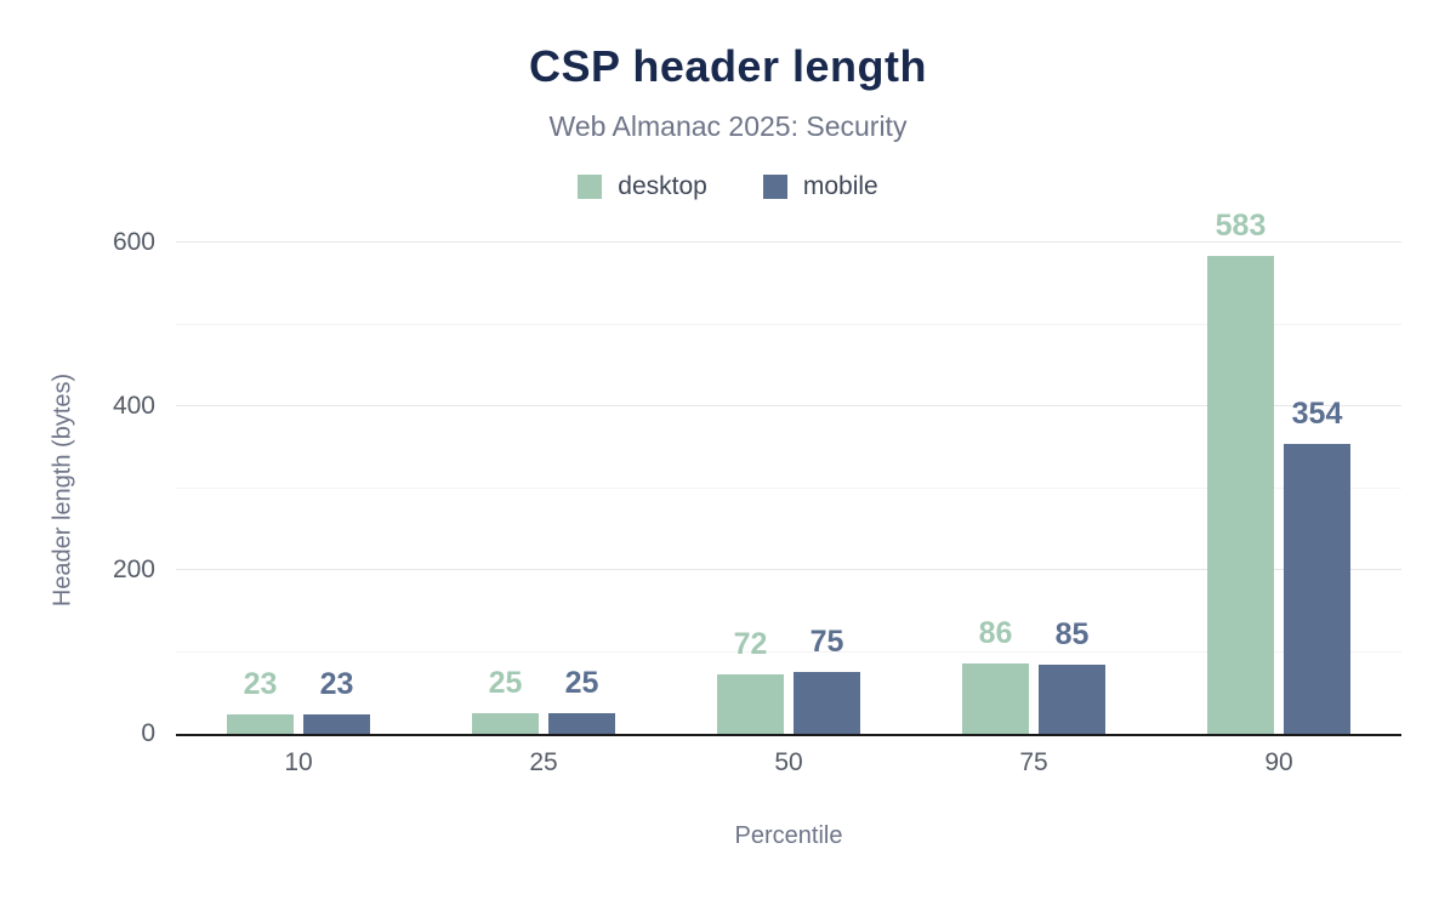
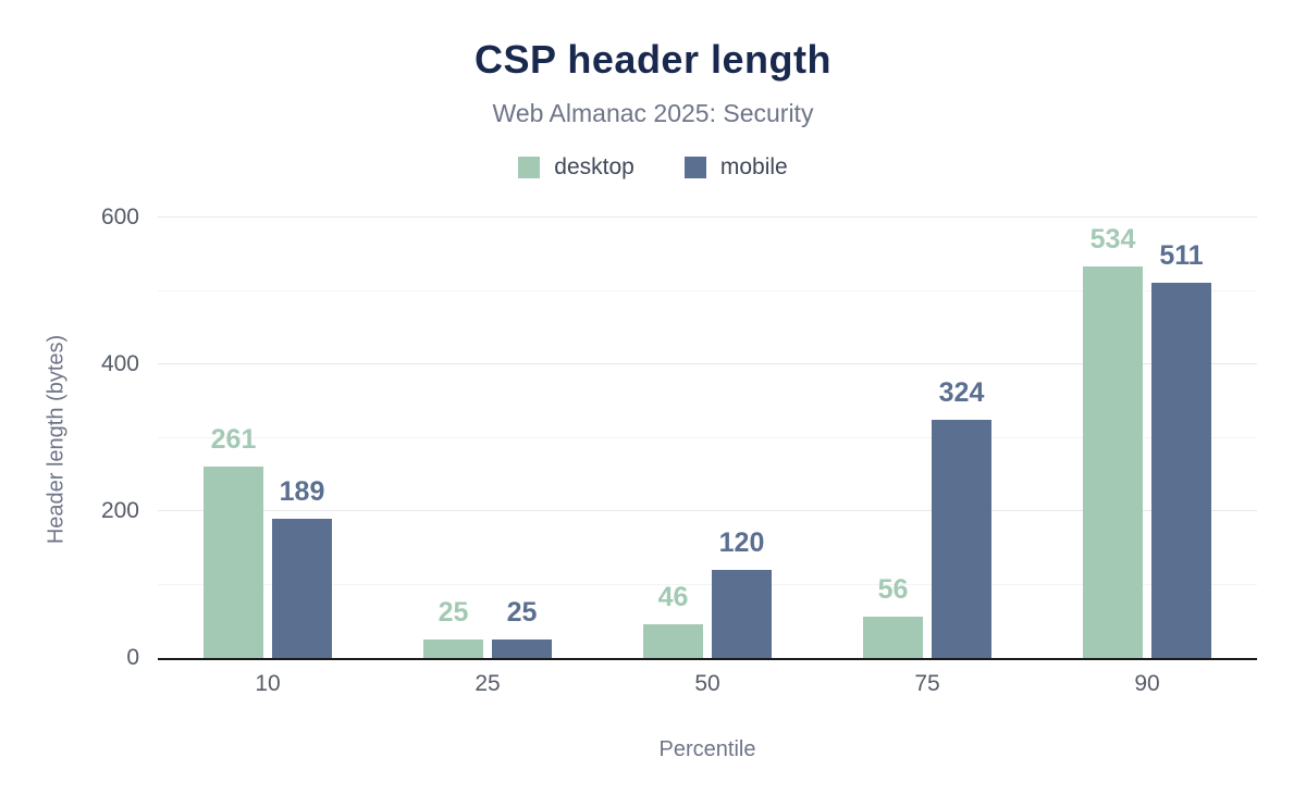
desktop/10: 23 -> 261
mobile/10: 23 -> 189
desktop/50: 72 -> 46
mobile/50: 75 -> 120
desktop/75: 86 -> 56
mobile/75: 85 -> 324
desktop/90: 583 -> 534
mobile/90: 354 -> 511
